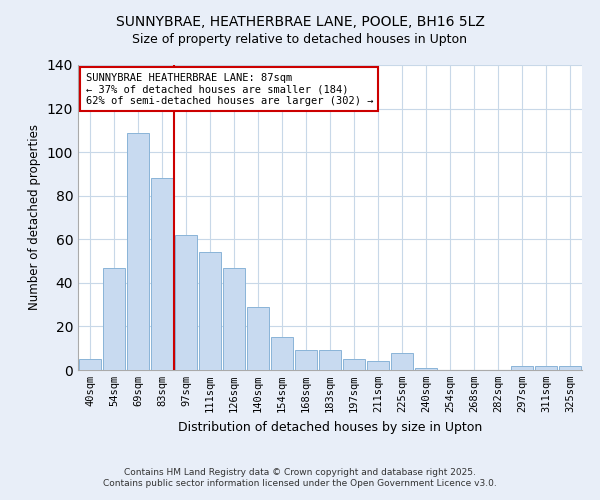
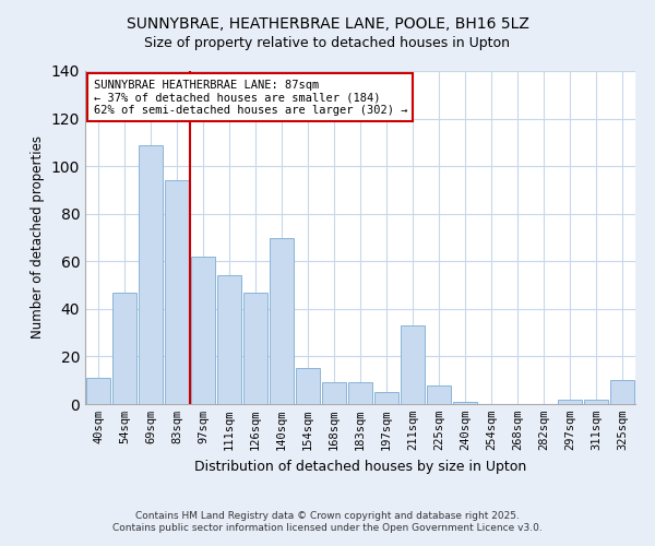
40sqm: 5 -> 11
83sqm: 88 -> 94
140sqm: 29 -> 70
211sqm: 4 -> 33
325sqm: 2 -> 10
